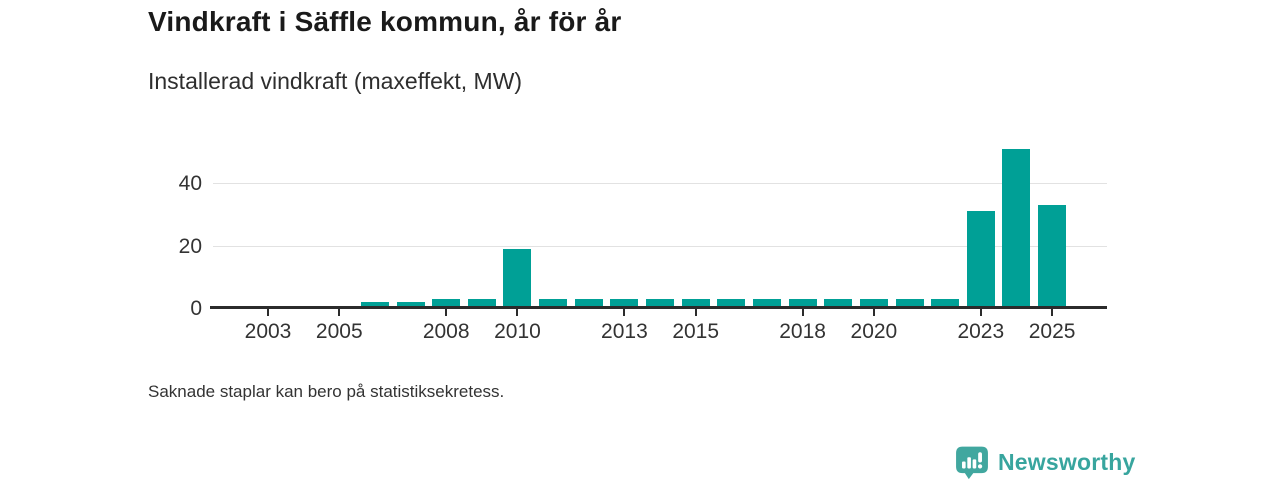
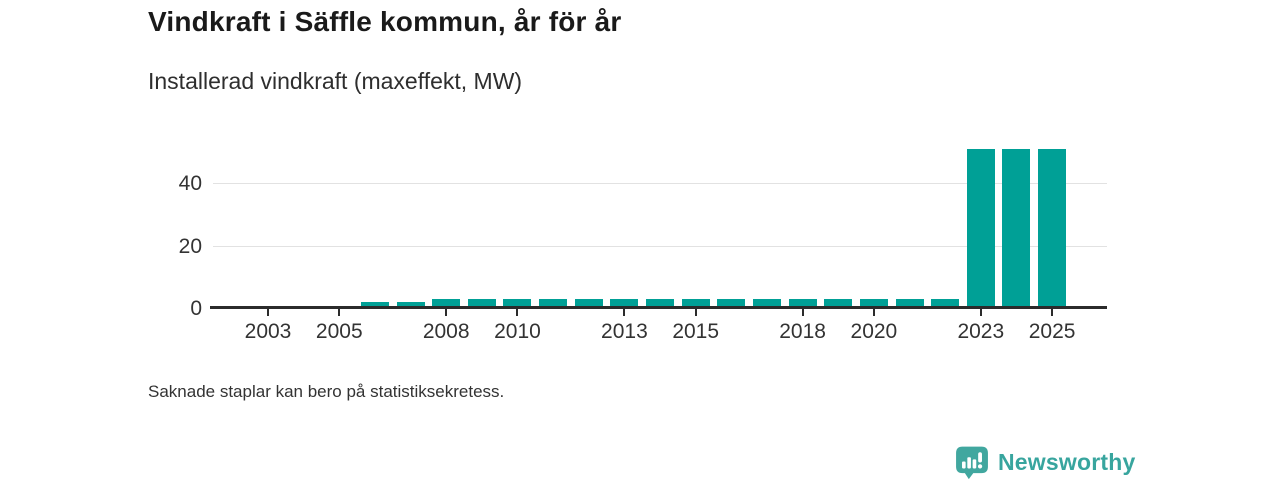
2010: 19 -> 3
2023: 31 -> 51
2025: 33 -> 51
